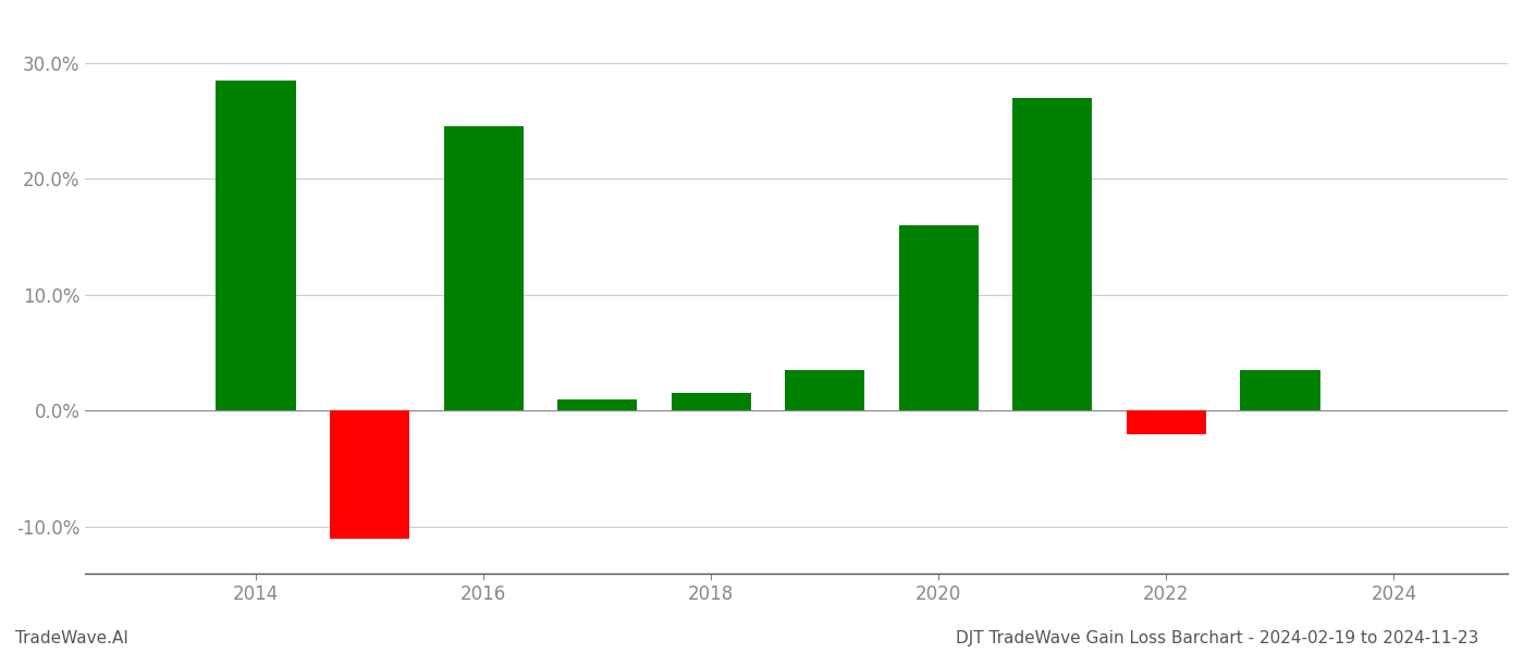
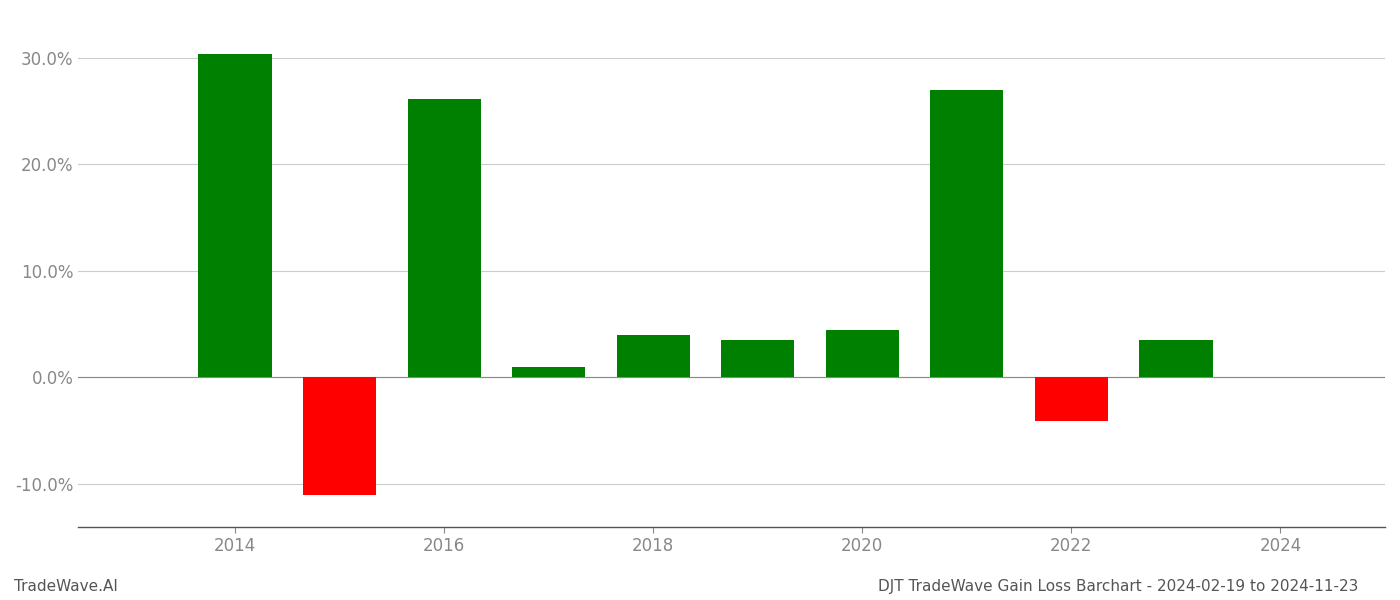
2014: 28.5% -> 30.3%
2016: 24.5% -> 26.1%
2018: 1.5% -> 4.0%
2020: 16.0% -> 4.4%
2022: -2.0% -> -4.1%
